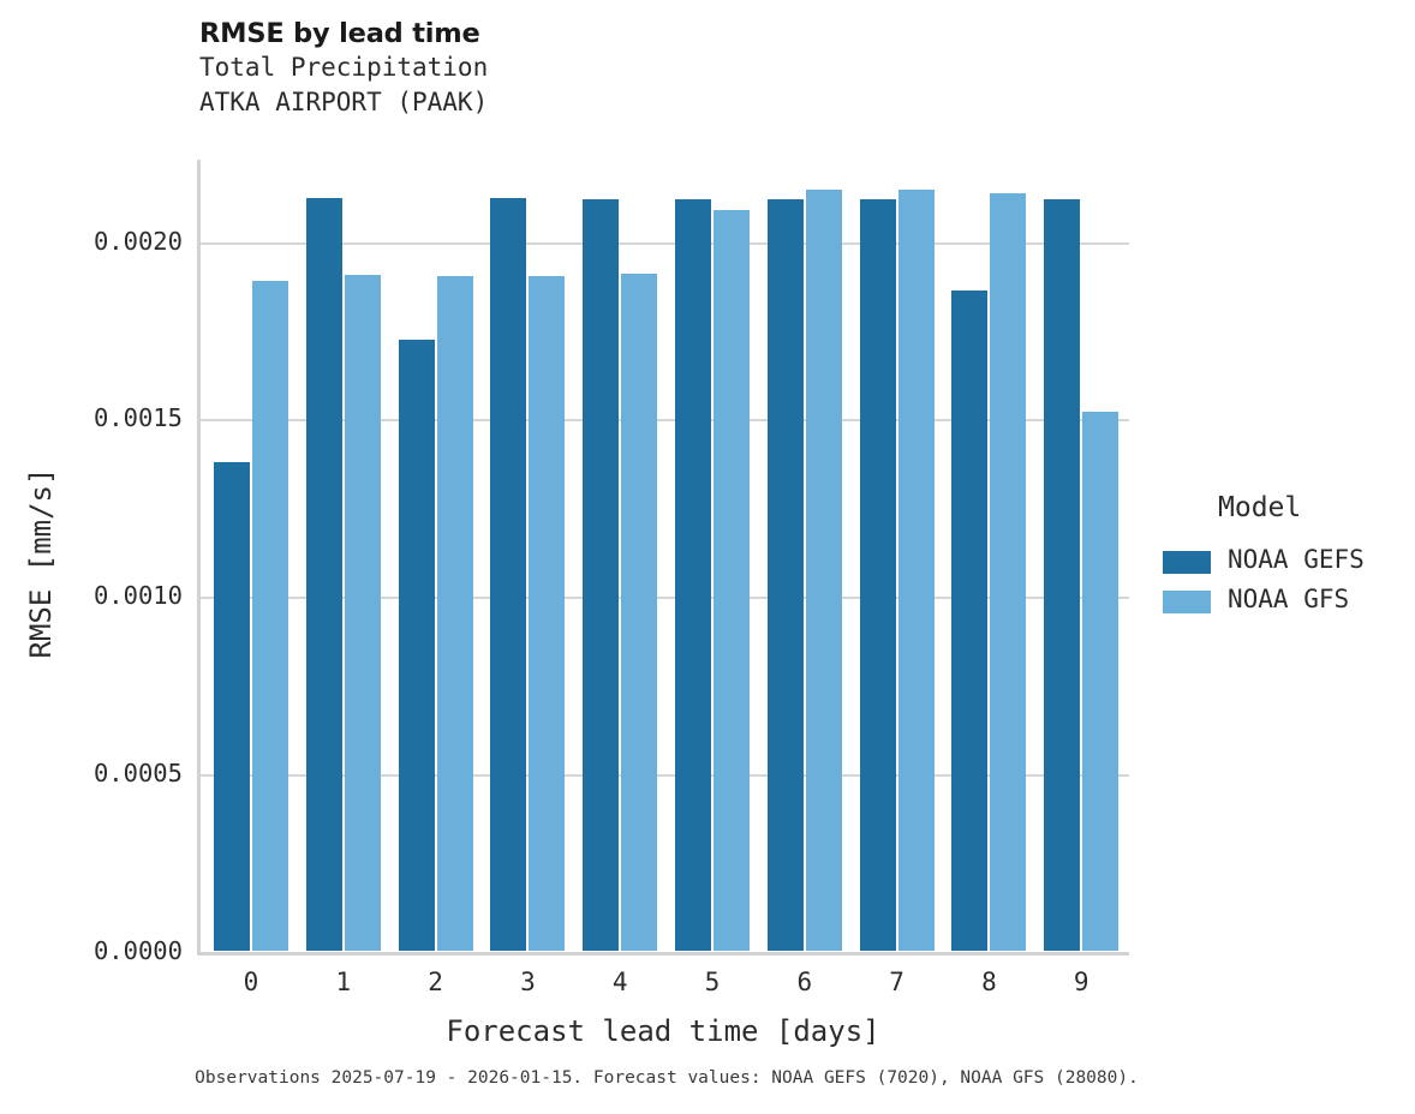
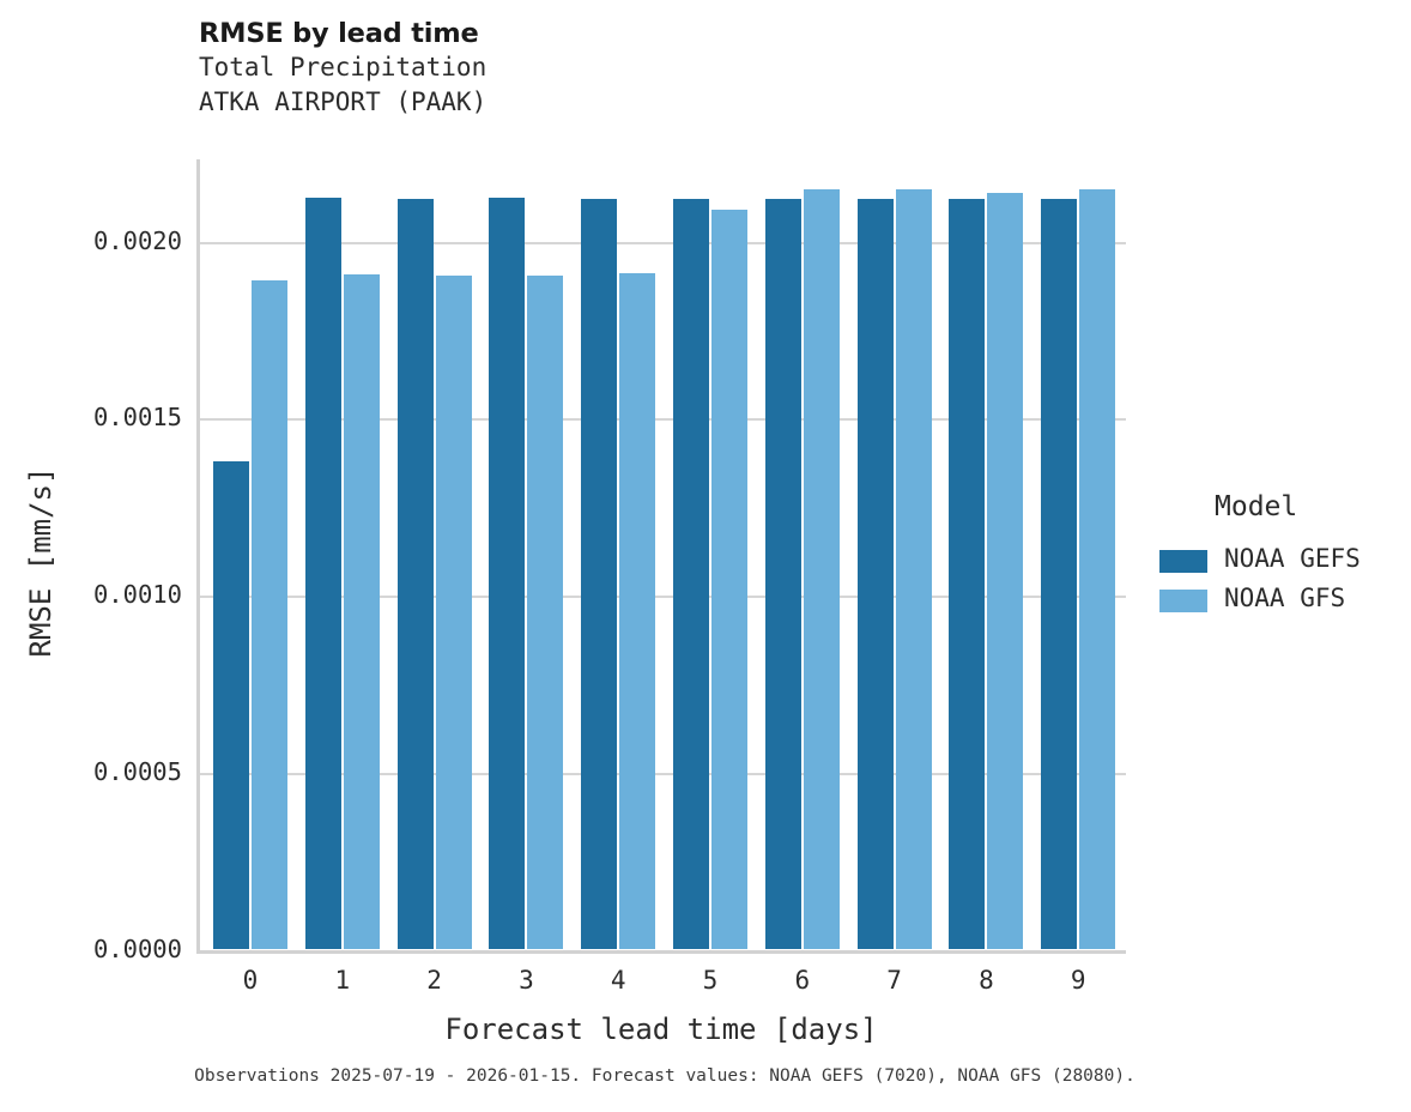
NOAA GEFS/2: 0.00172 -> 0.00212
NOAA GEFS/8: 0.00186 -> 0.00212
NOAA GFS/9: 0.00152 -> 0.00215
